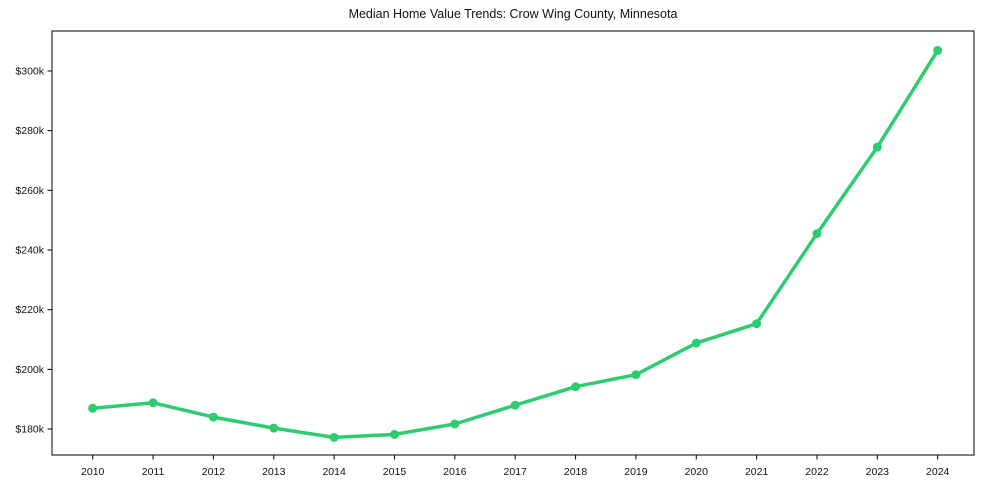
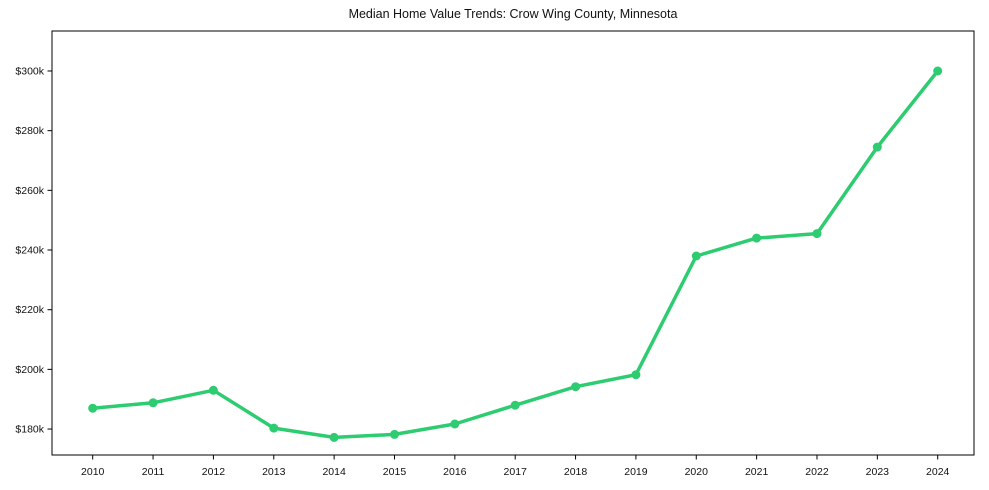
2012: $184k -> $193k
2020: $209k -> $238k
2021: $215k -> $244k
2024: $307k -> $300k
